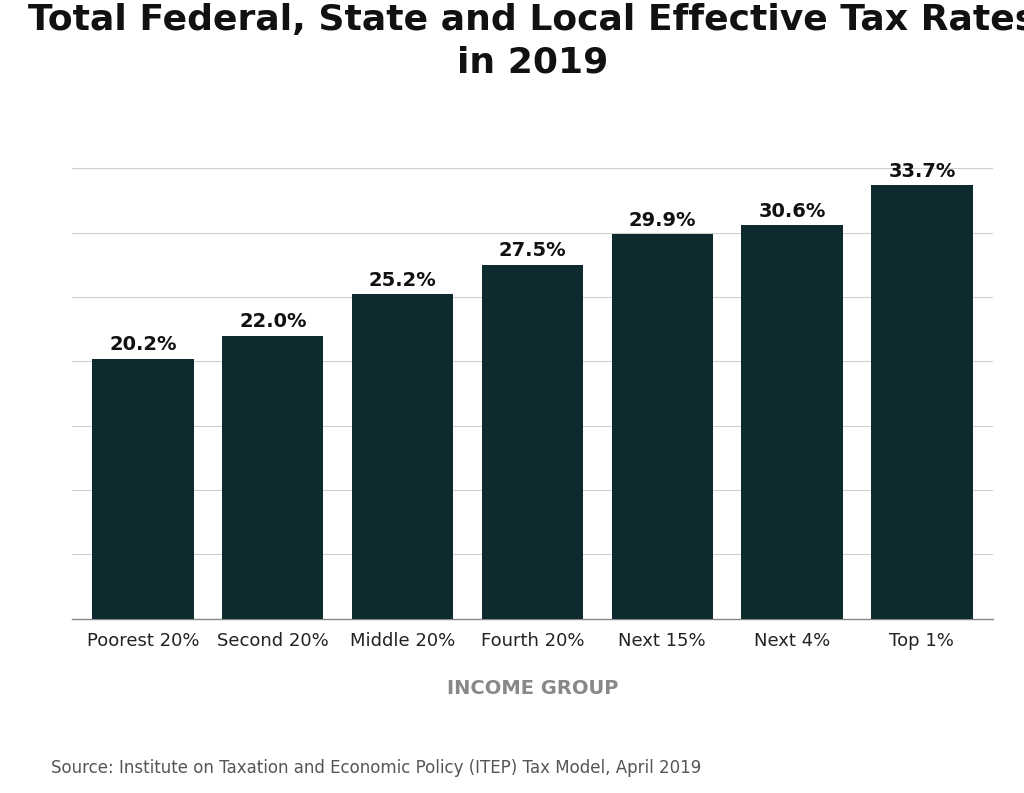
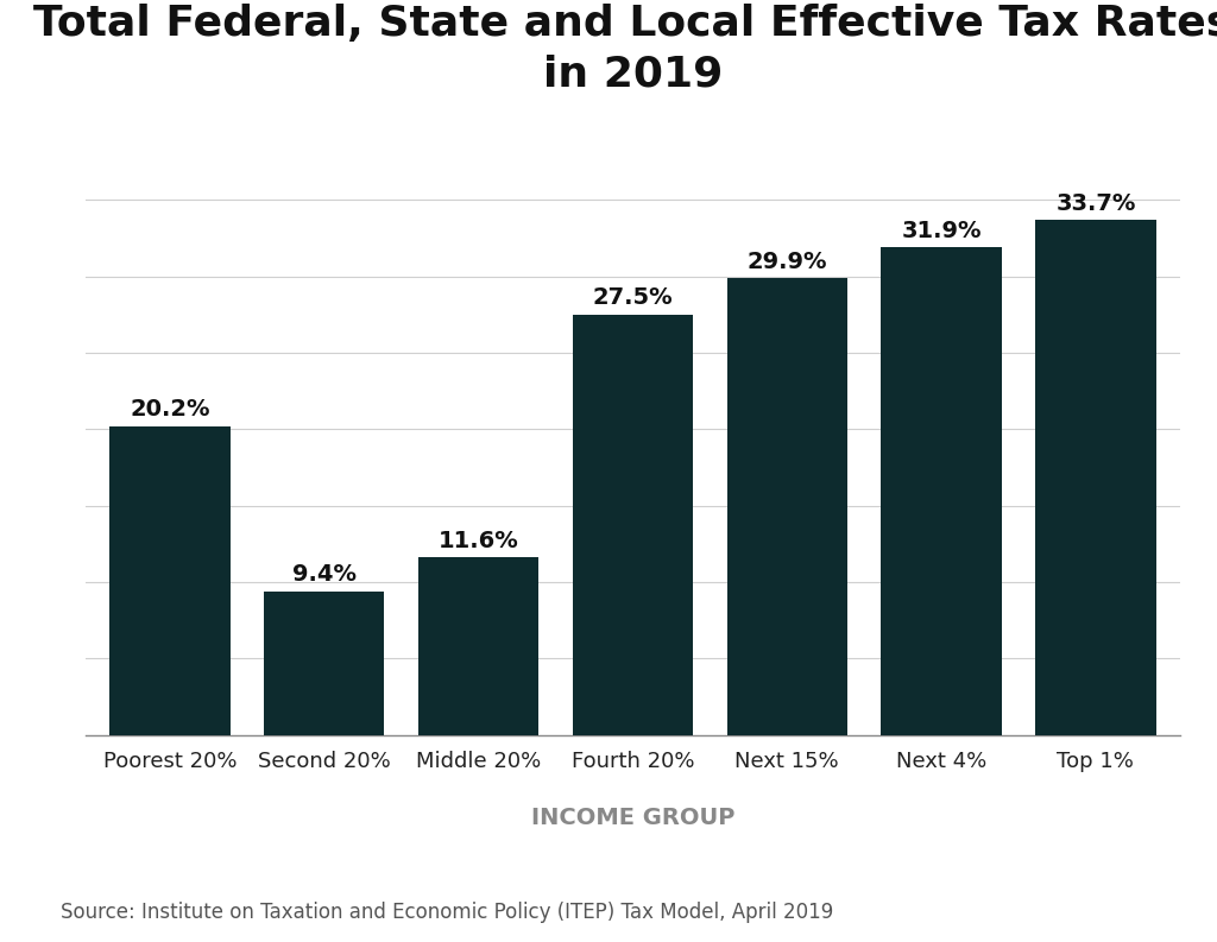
Second 20%: 22.0% -> 9.4%
Middle 20%: 25.2% -> 11.6%
Next 4%: 30.6% -> 31.9%
